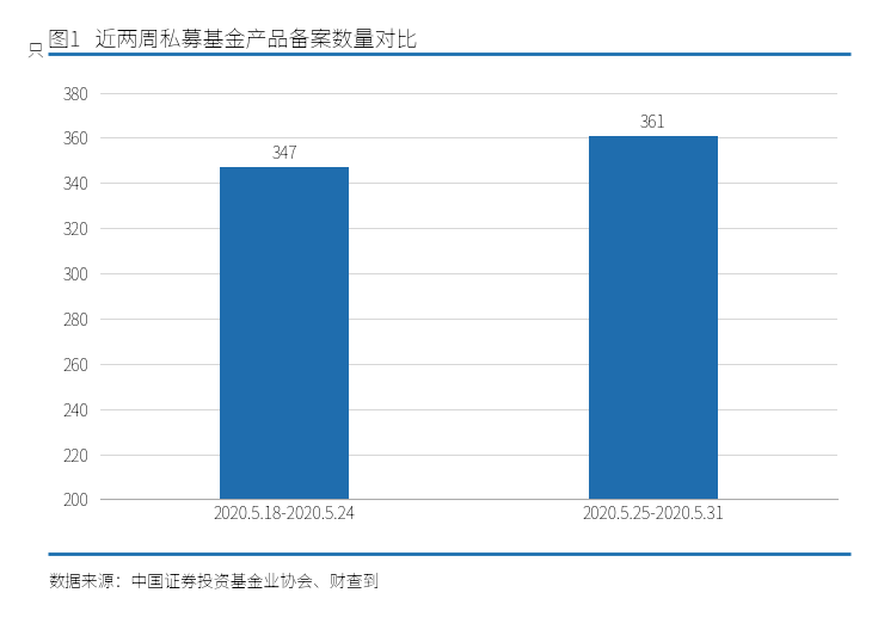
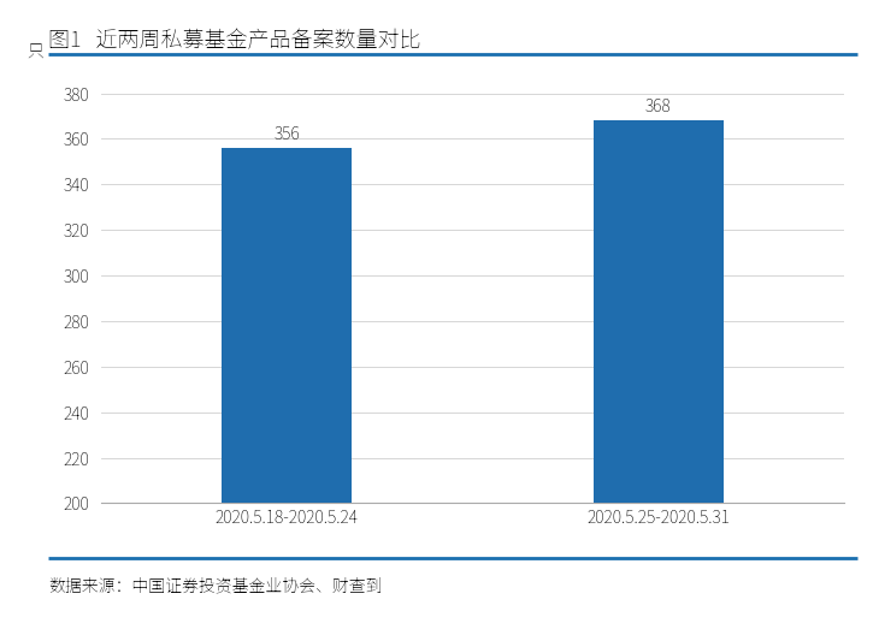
2020.5.18-2020.5.24: 347 -> 356
2020.5.25-2020.5.31: 361 -> 368
